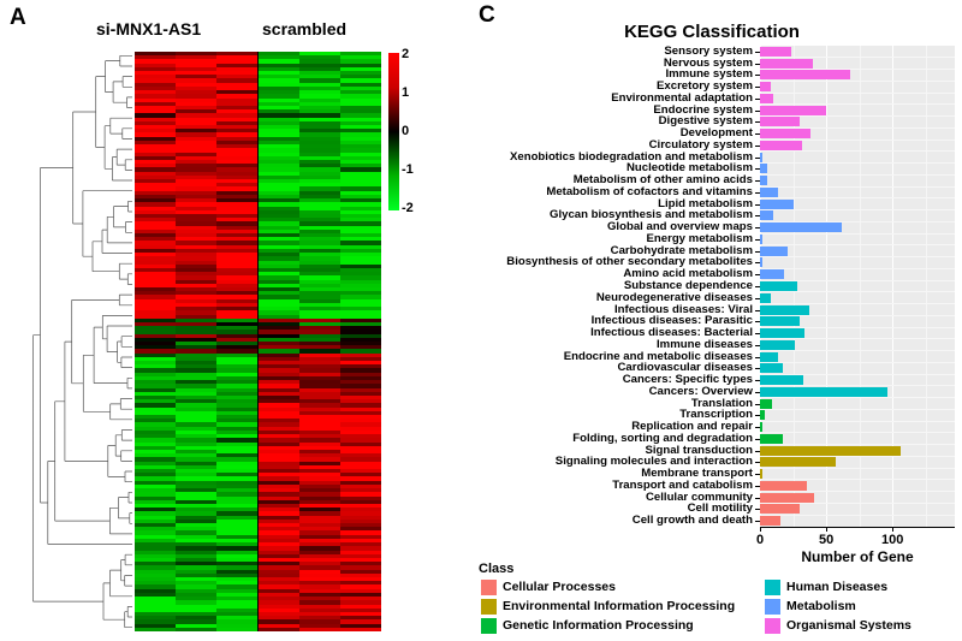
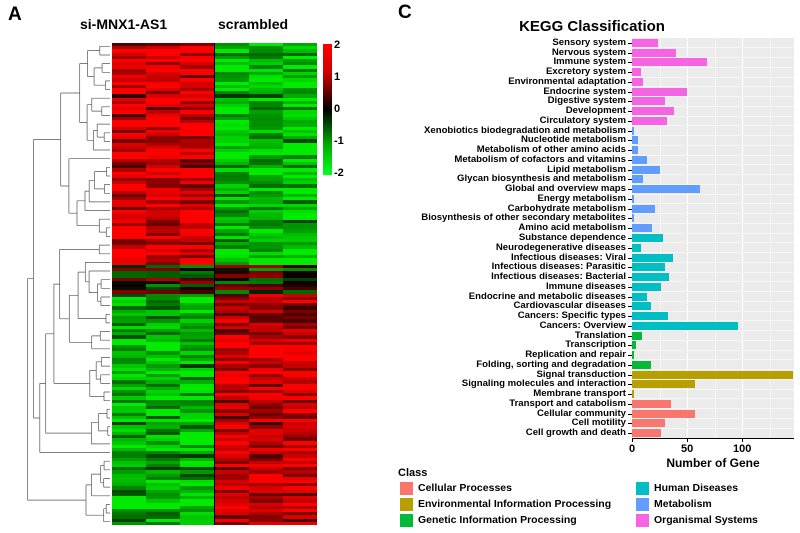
Signal transduction: 106 -> 146
Cellular community: 41 -> 57
Cell growth and death: 15 -> 26
